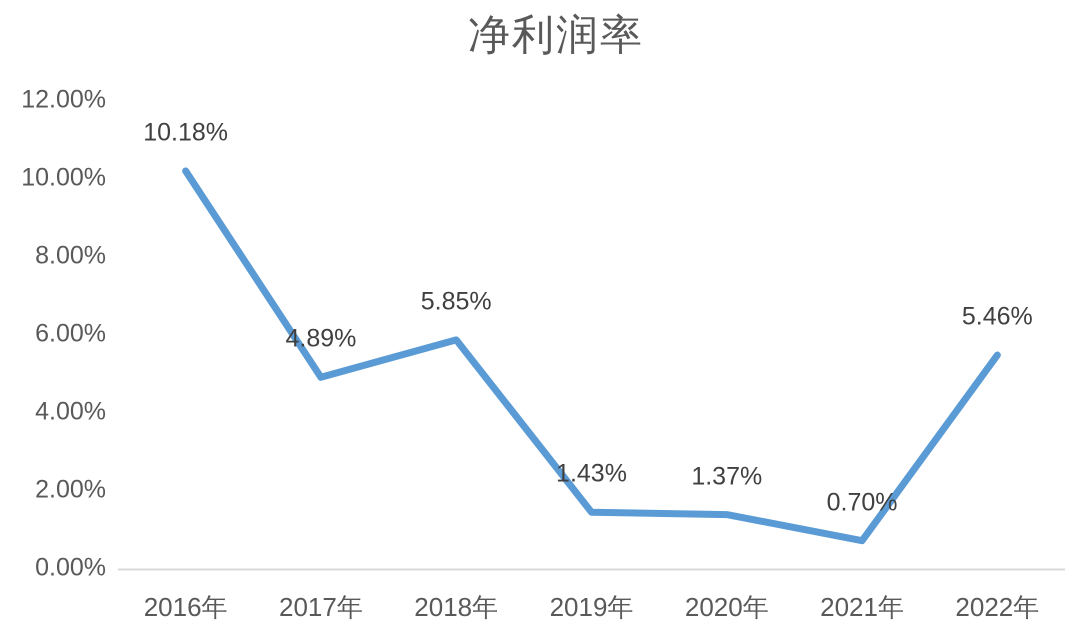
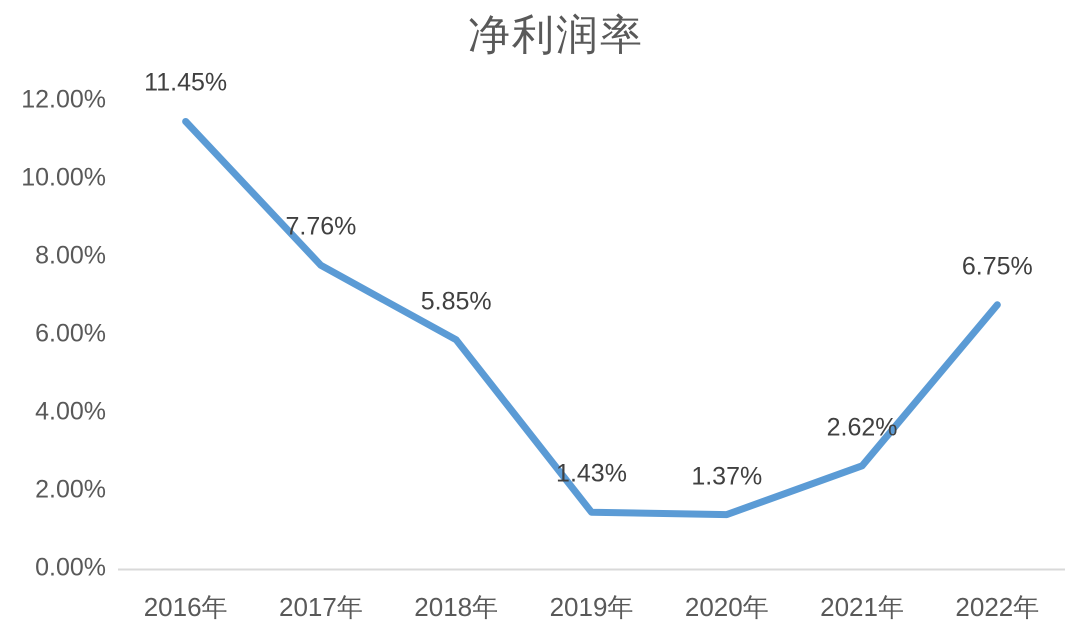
2016年: 10.18% -> 11.45%
2017年: 4.89% -> 7.76%
2021年: 0.70% -> 2.62%
2022年: 5.46% -> 6.75%
